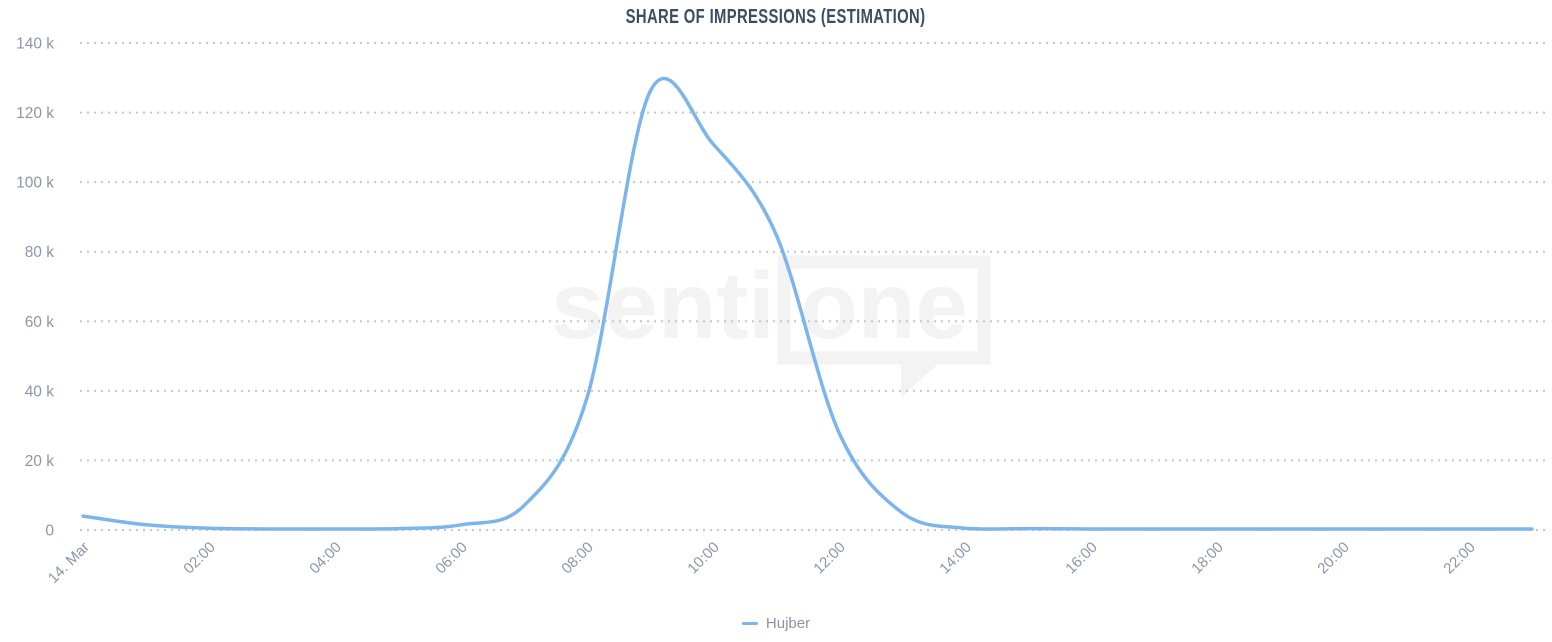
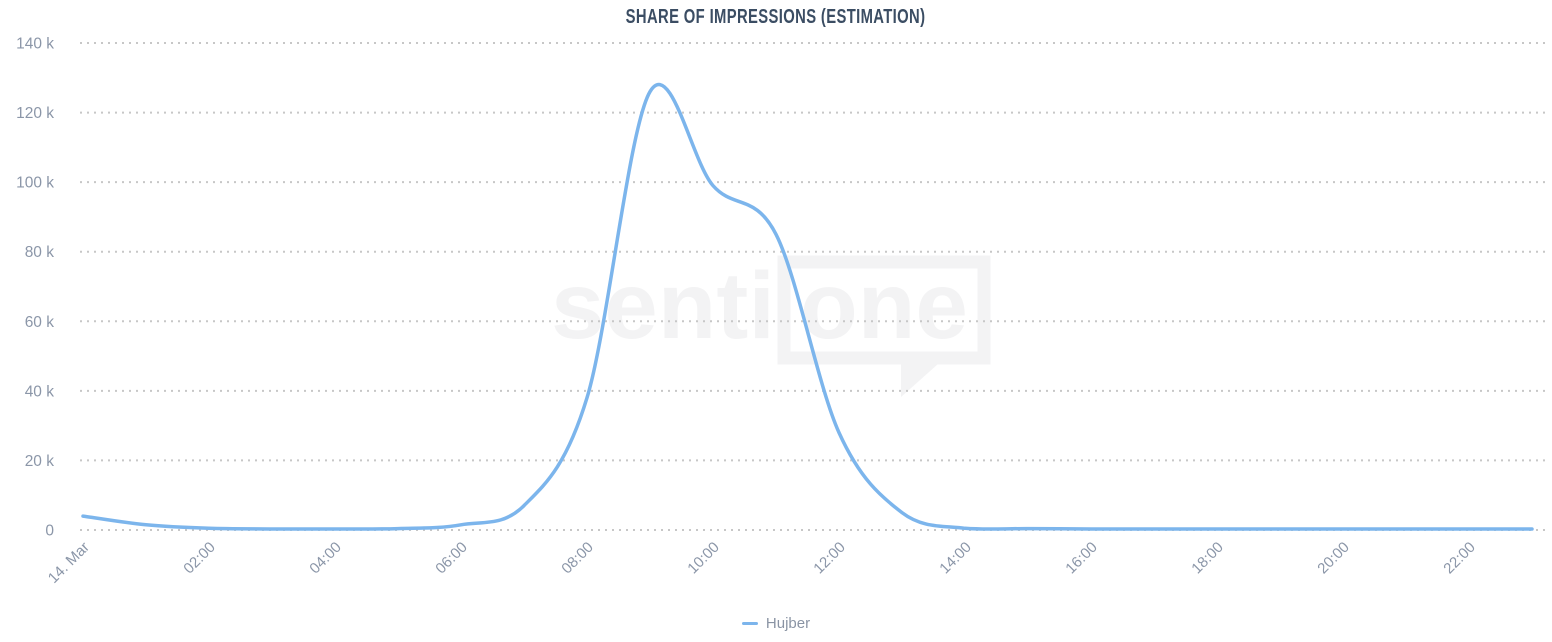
10:00: 111k -> 99k
